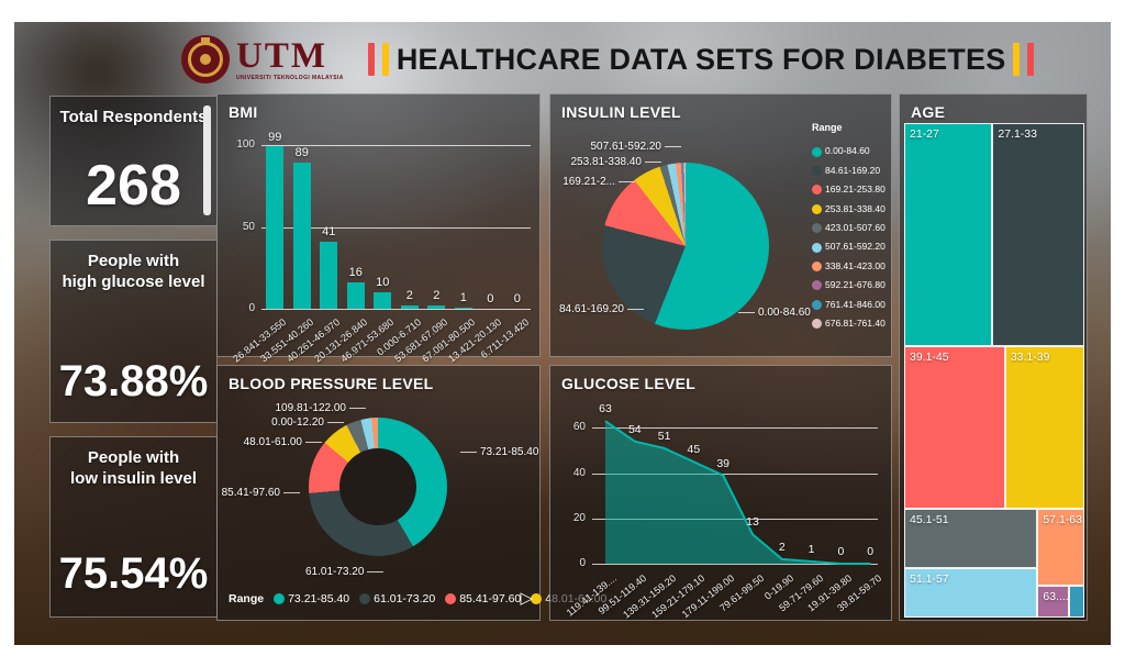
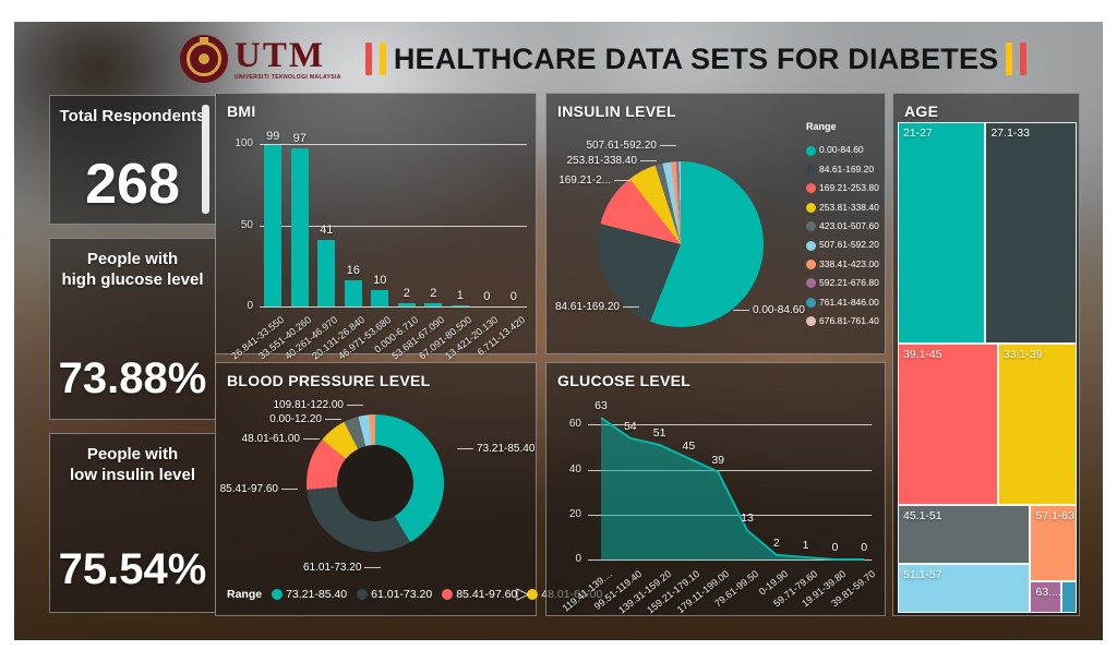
BMI/33.551-40.260: 89 -> 97
